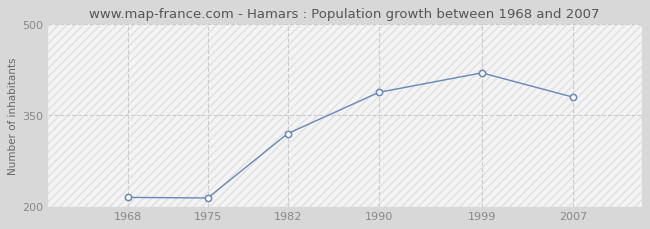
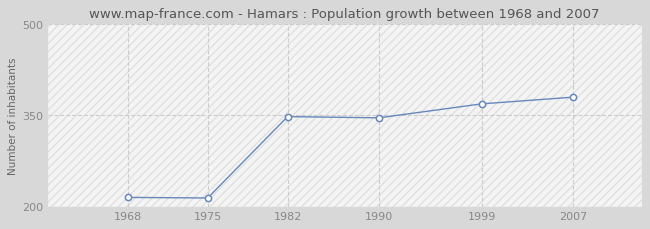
1982: 320 -> 348
1990: 388 -> 346
1999: 420 -> 369
